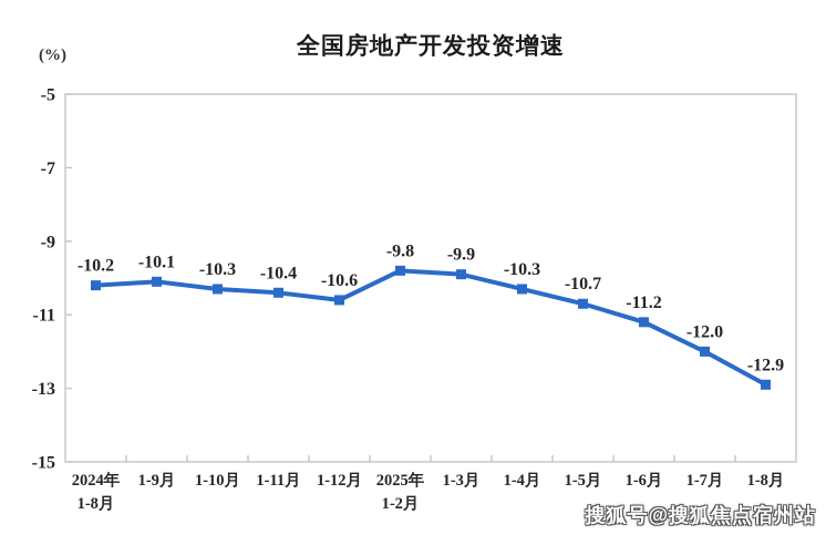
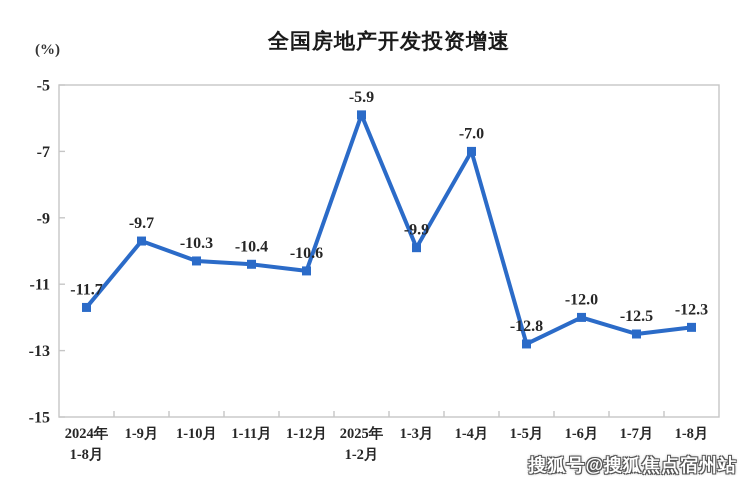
2024年 1-8月: -10.2 -> -11.7
1-9月: -10.1 -> -9.7
2025年 1-2月: -9.8 -> -5.9
1-4月: -10.3 -> -7.0
1-5月: -10.7 -> -12.8
1-6月: -11.2 -> -12.0
1-7月: -12.0 -> -12.5
1-8月: -12.9 -> -12.3
